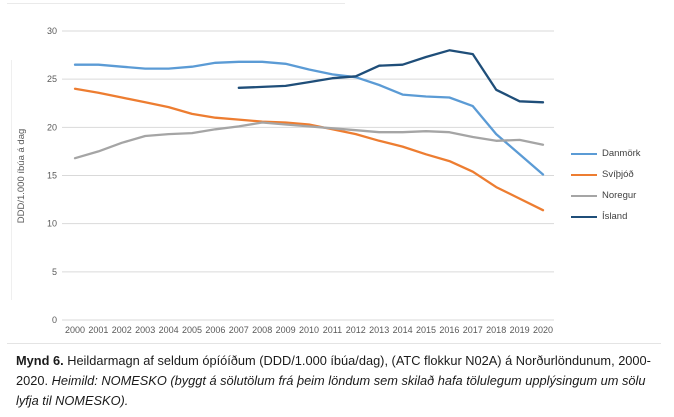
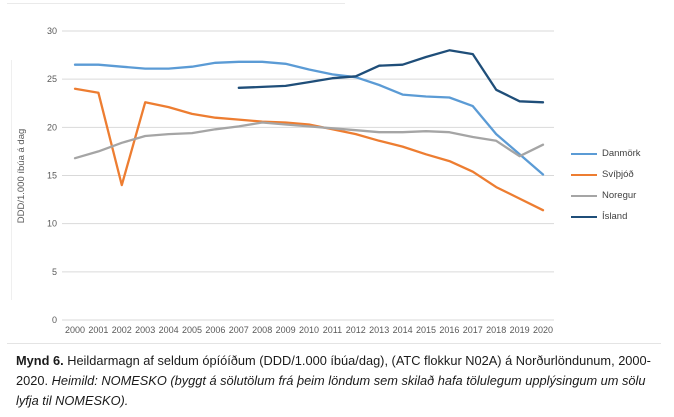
Svíþjóð/2002: 23 -> 14
Noregur/2019: 19 -> 17
